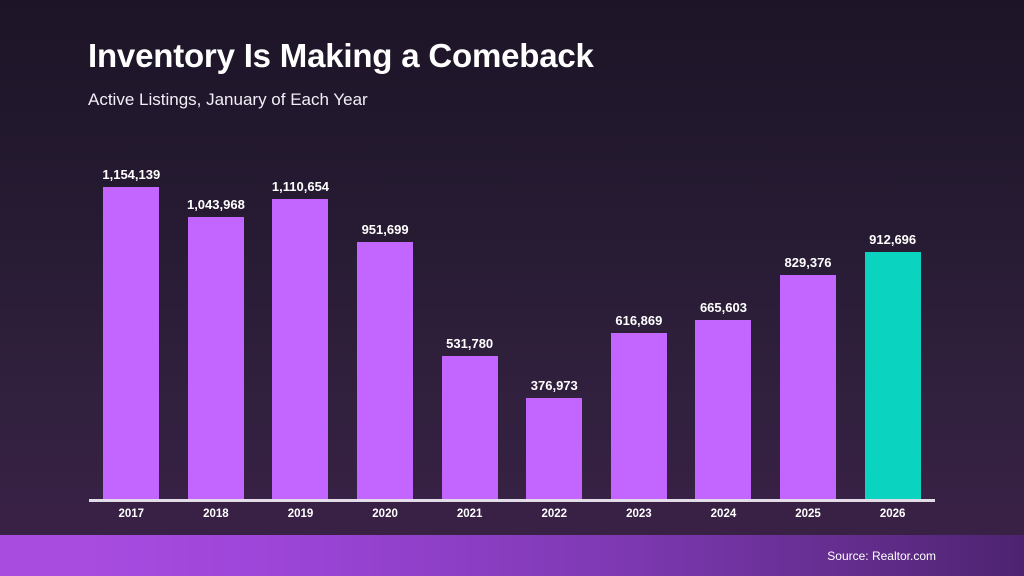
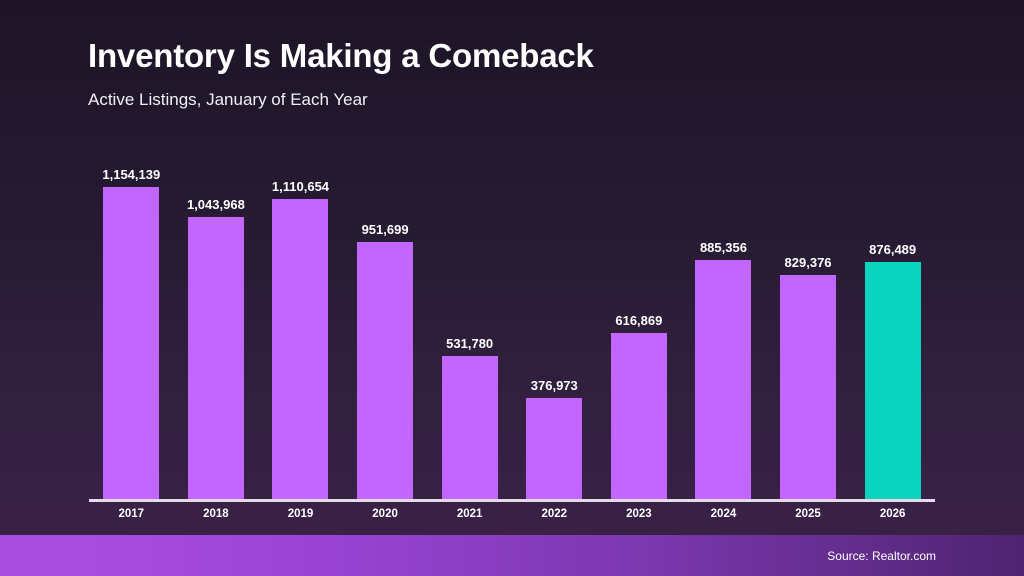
2024: 665,603 -> 885,356
2026: 912,696 -> 876,489
